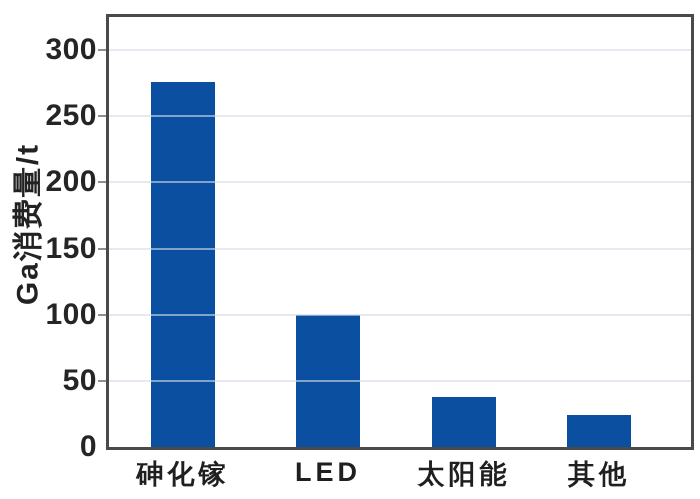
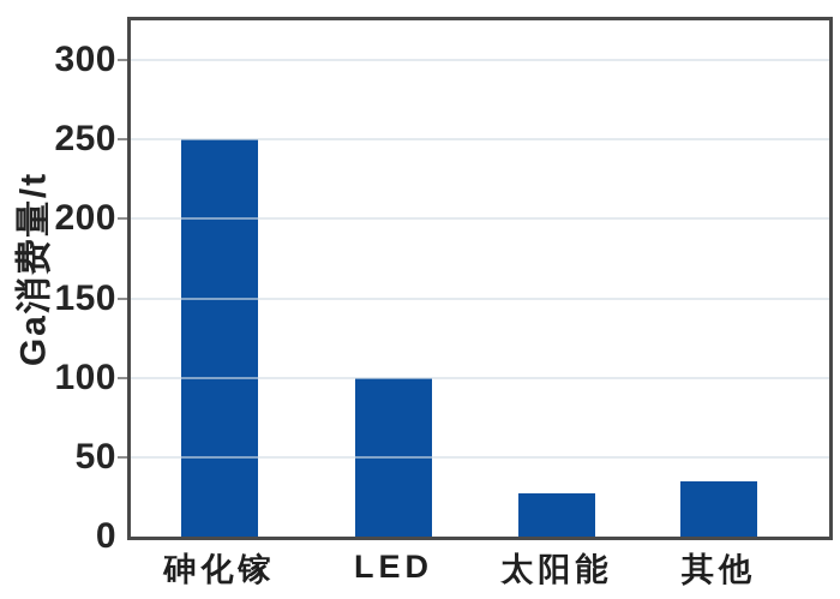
砷化镓: 276 -> 250
太阳能: 38 -> 27
其他: 24 -> 35
